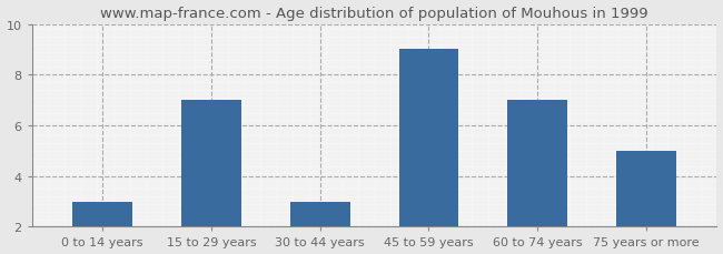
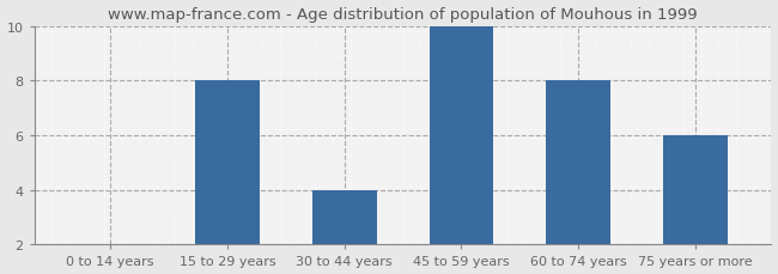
0 to 14 years: 3 -> 2
15 to 29 years: 7 -> 8
30 to 44 years: 3 -> 4
45 to 59 years: 9 -> 10
60 to 74 years: 7 -> 8
75 years or more: 5 -> 6
